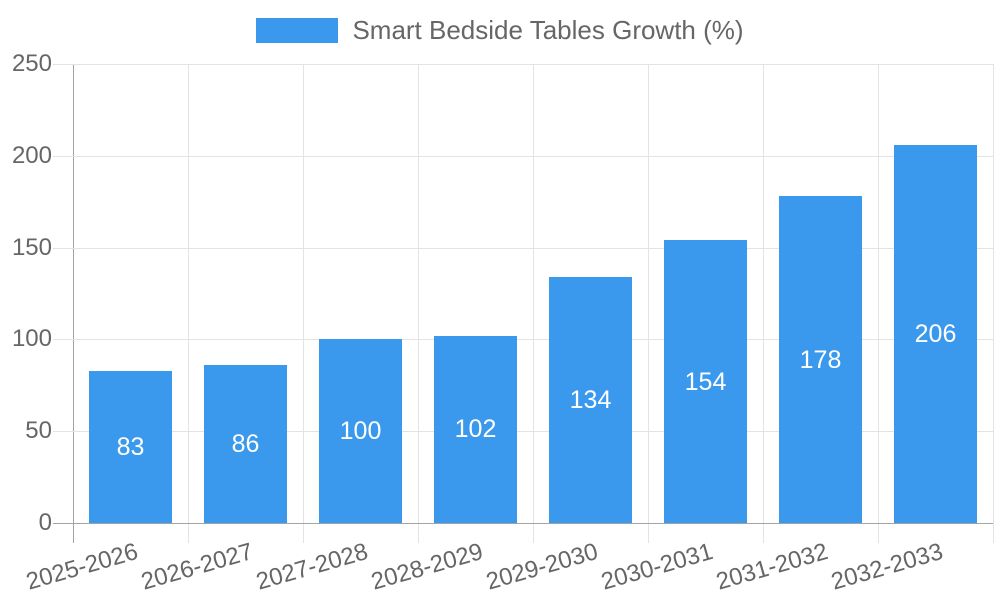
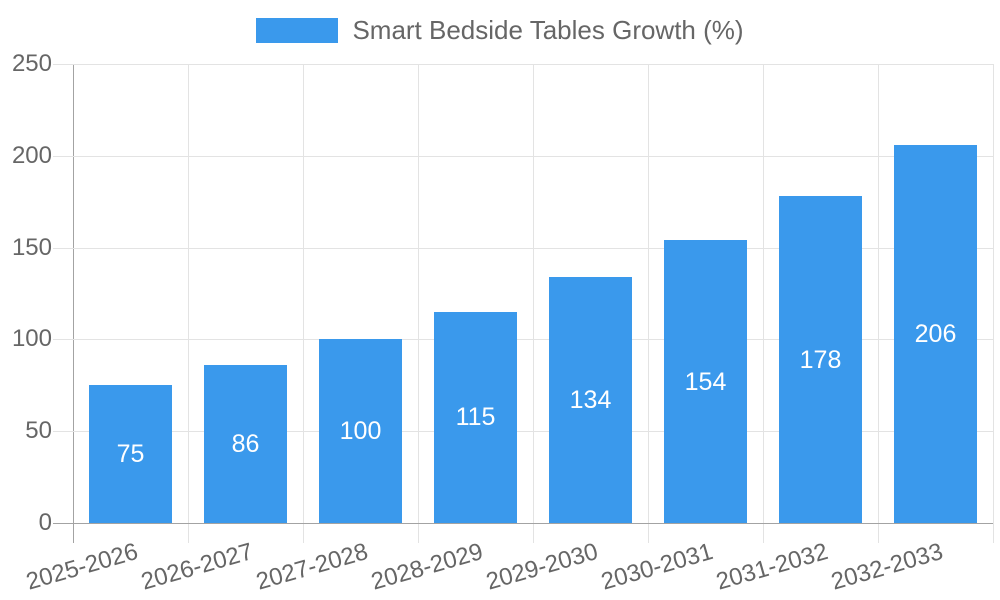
2025-2026: 83 -> 75
2028-2029: 102 -> 115
